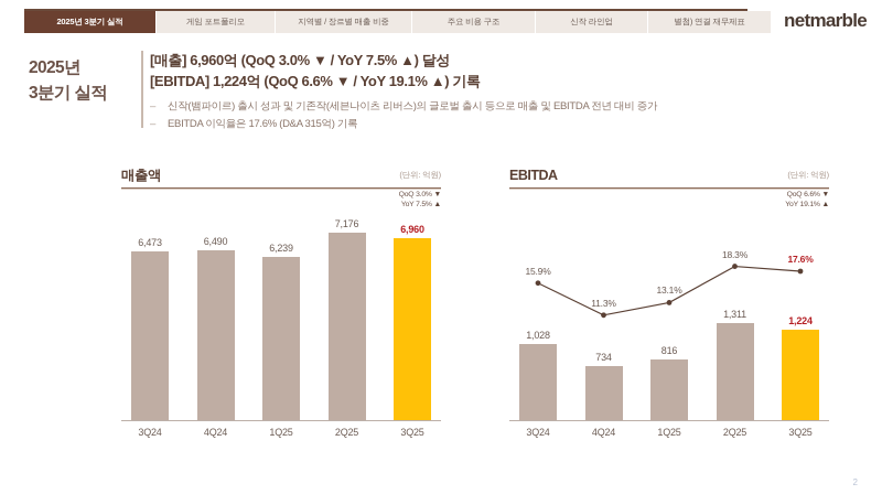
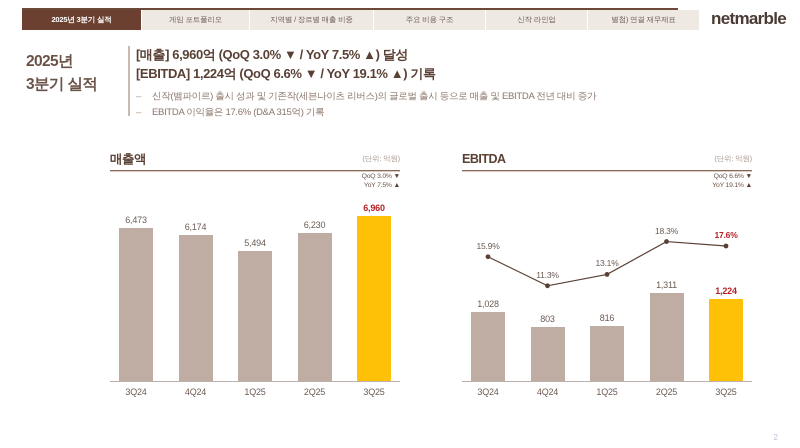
매출액/4Q24: 6,490 -> 6,174
매출액/1Q25: 6,239 -> 5,494
매출액/2Q25: 7,176 -> 6,230
EBITDA/4Q24: 734 -> 803
